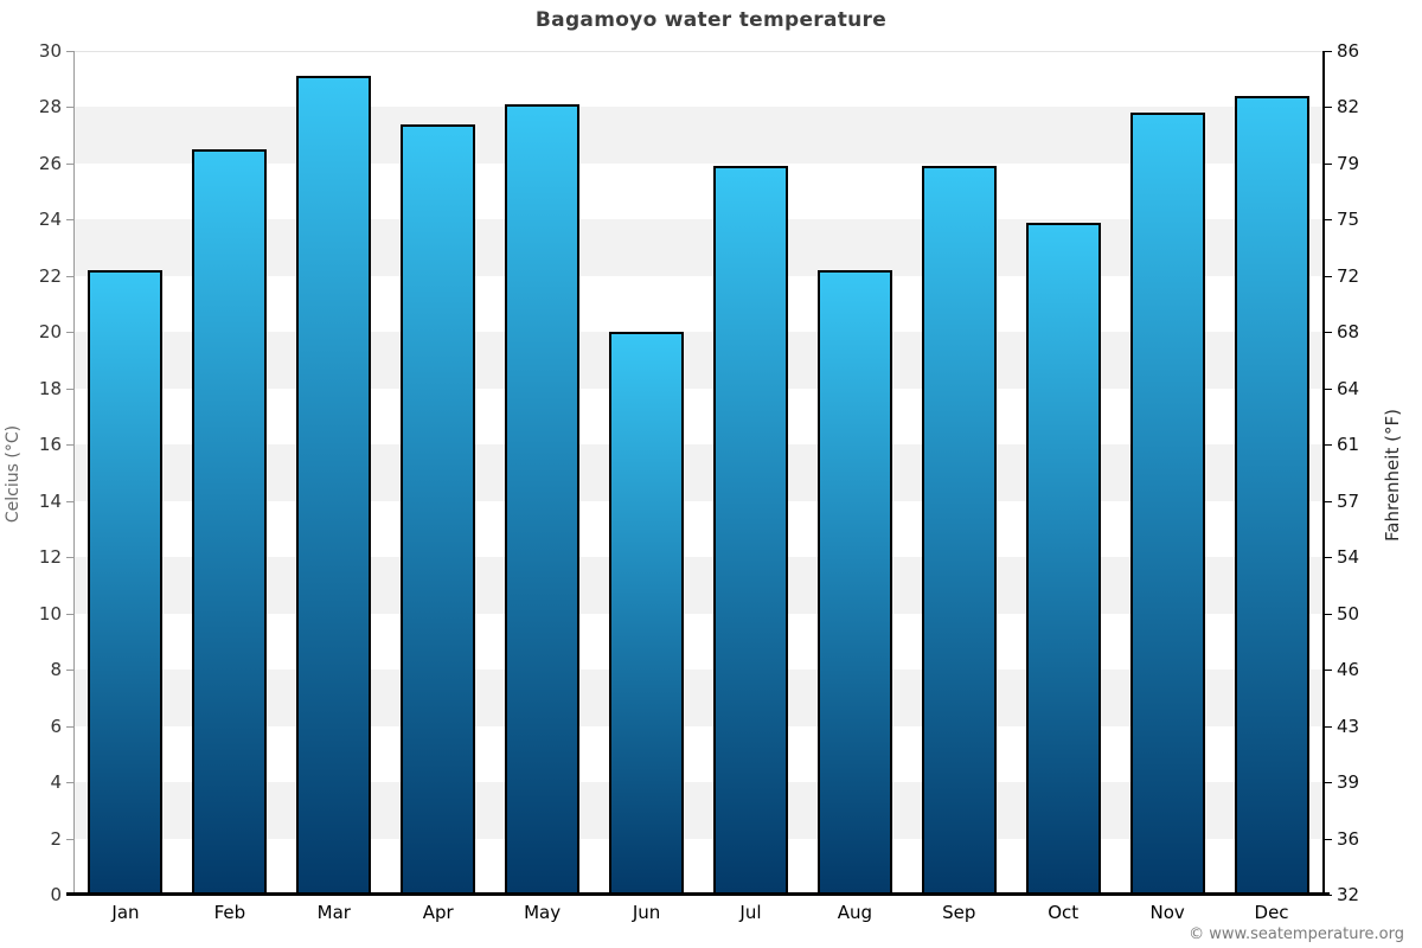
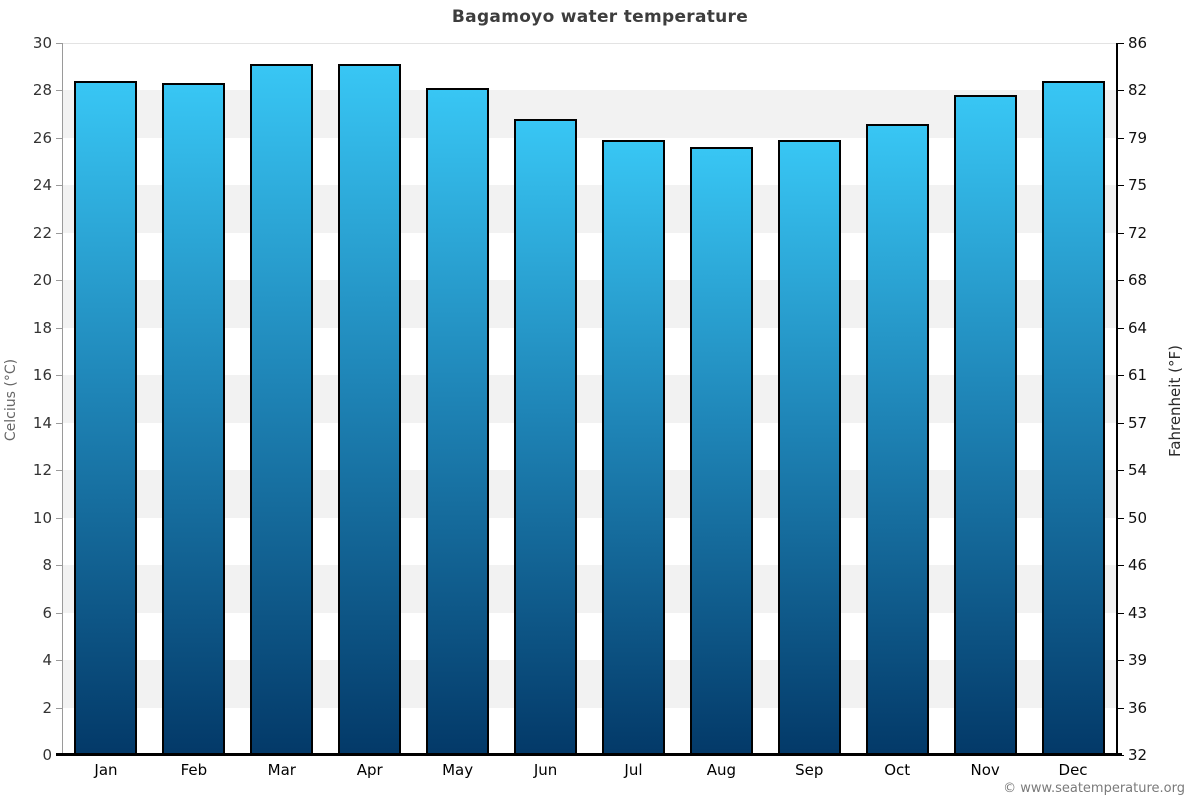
Jan: 22.2 -> 28.4
Feb: 26.5 -> 28.3
Apr: 27.4 -> 29.1
Jun: 20.0 -> 26.8
Aug: 22.2 -> 25.6
Oct: 23.9 -> 26.6
